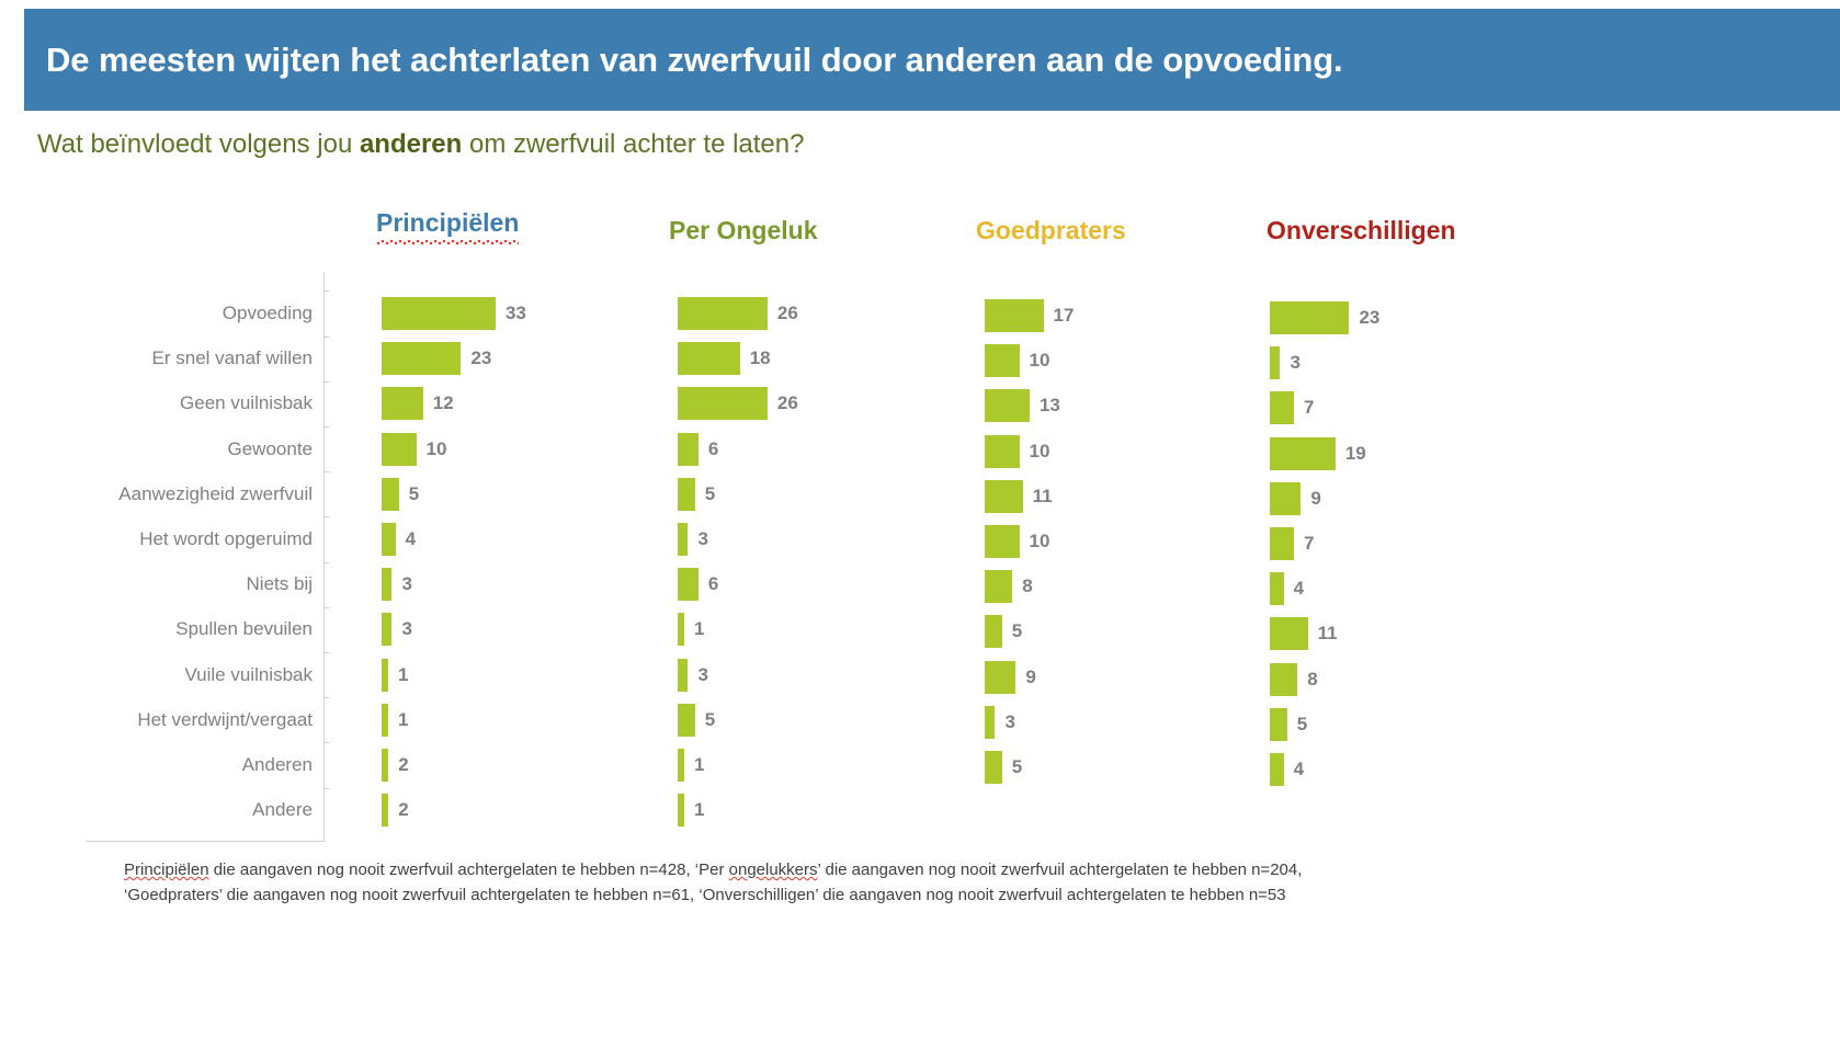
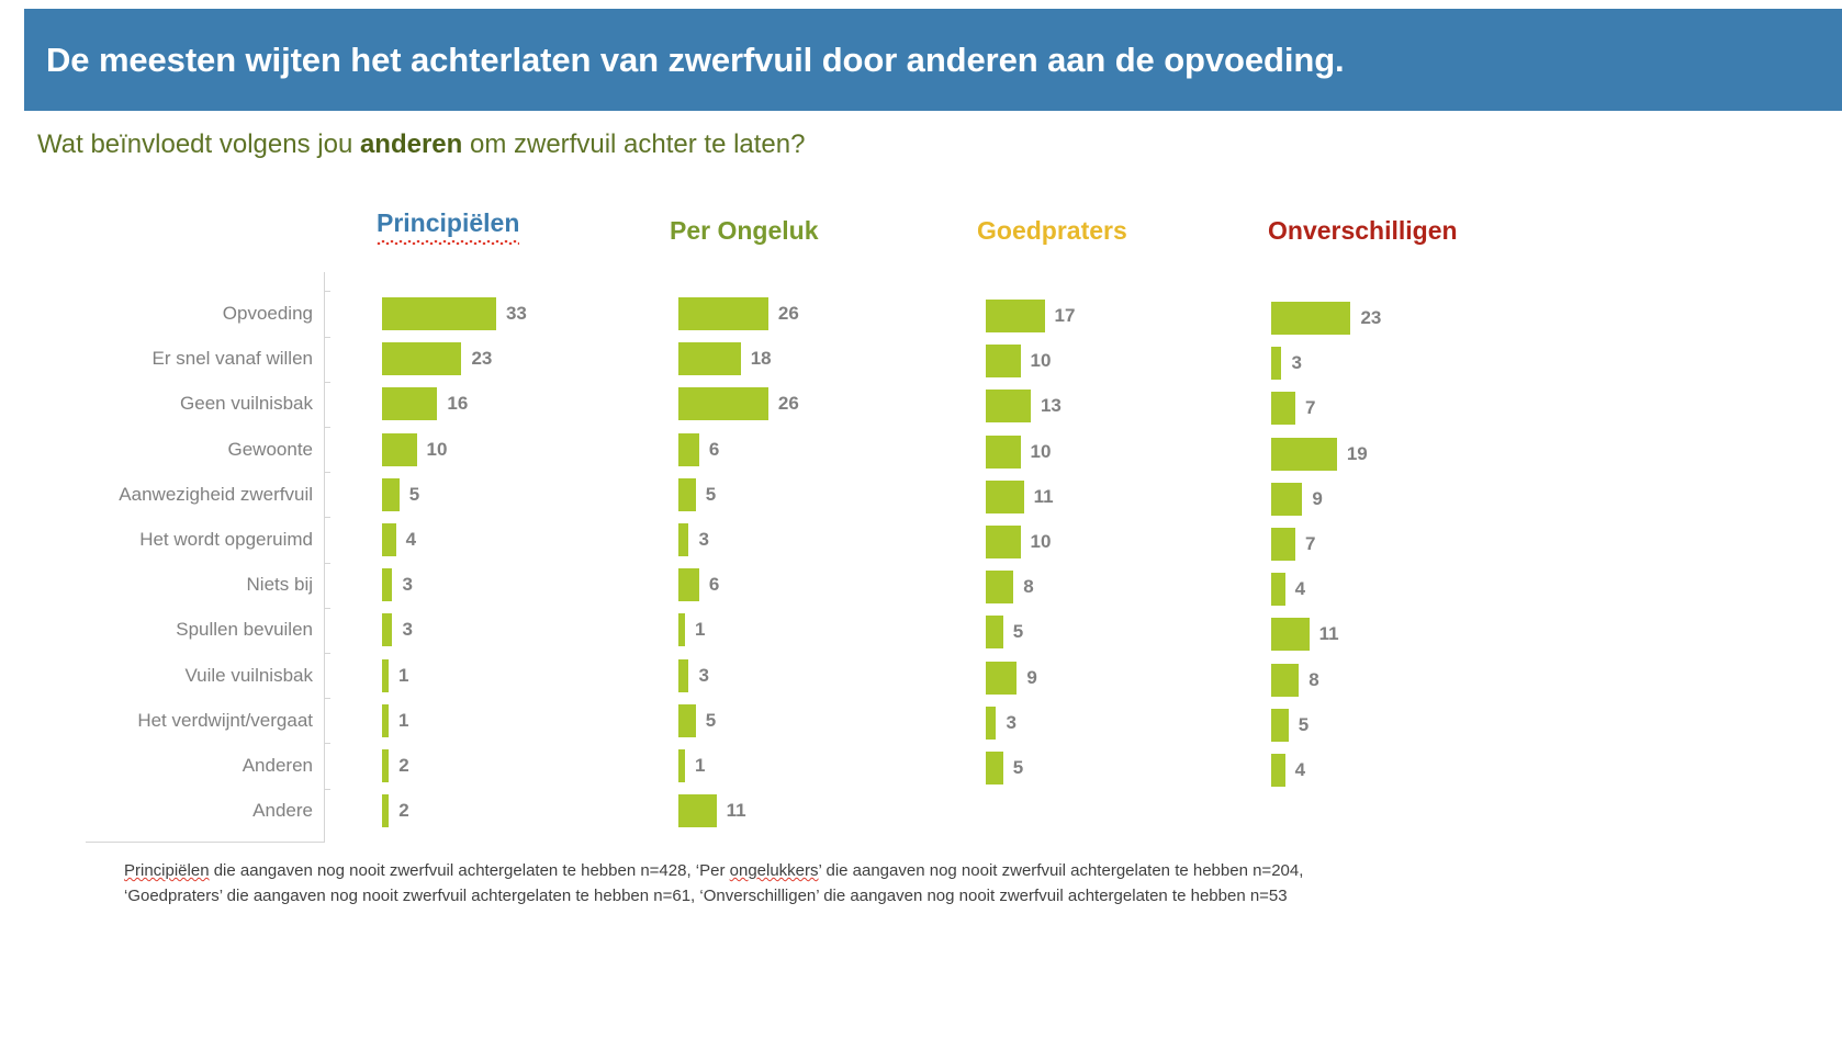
Principiëlen/Geen vuilnisbak: 12 -> 16
Per Ongeluk/Andere: 1 -> 11
